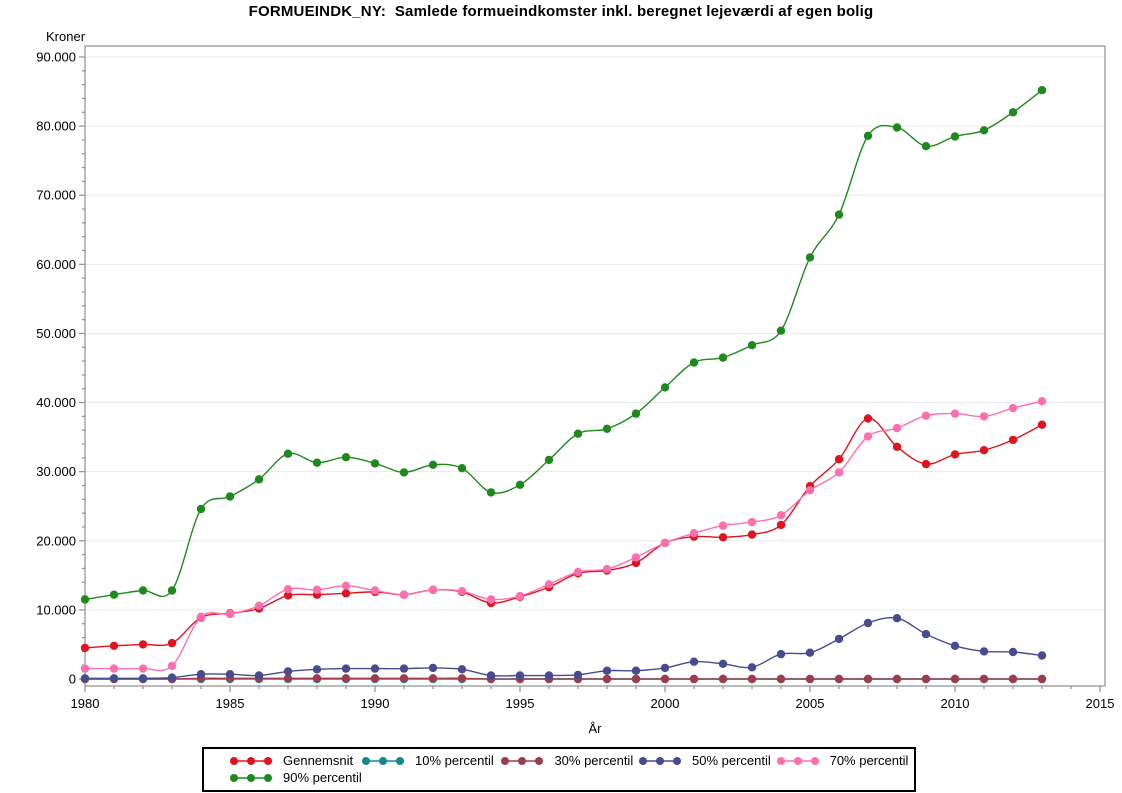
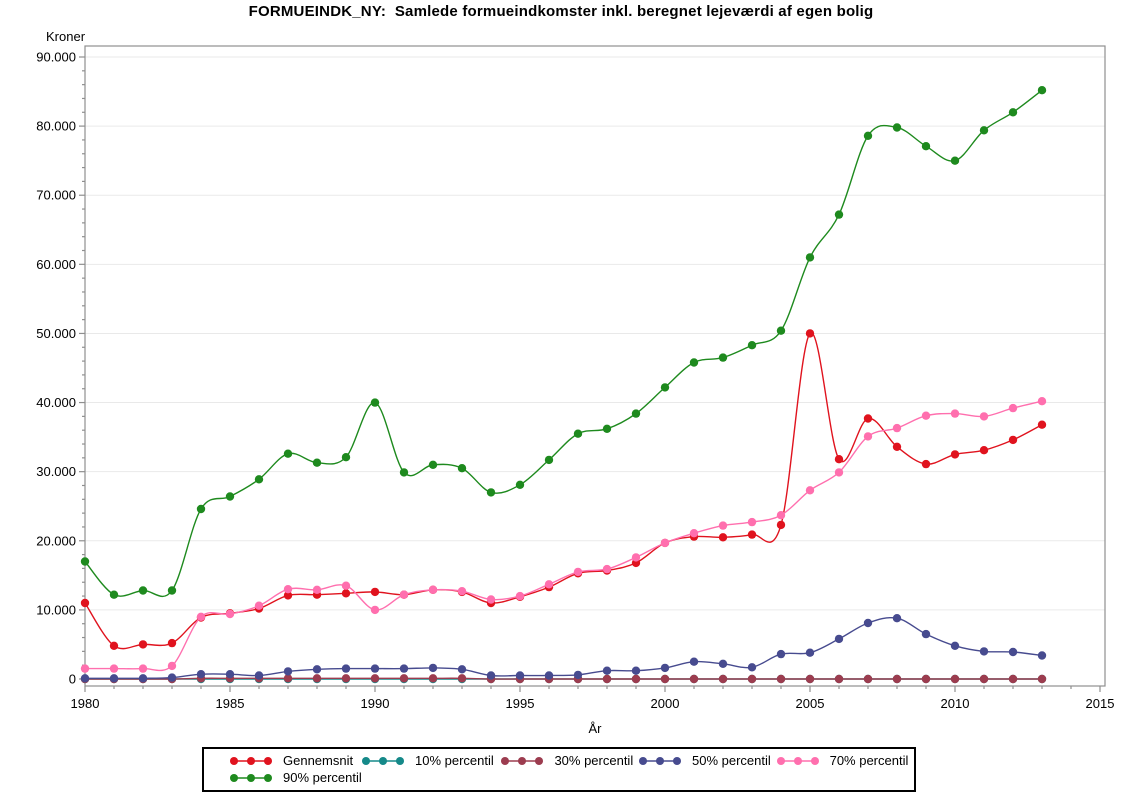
Gennemsnit/1980: 4000 -> 11000
90% percentil/1980: 12000 -> 17000
70% percentil/1990: 13000 -> 10000
90% percentil/1990: 31000 -> 40000
Gennemsnit/2005: 28000 -> 50000
90% percentil/2010: 78000 -> 75000
